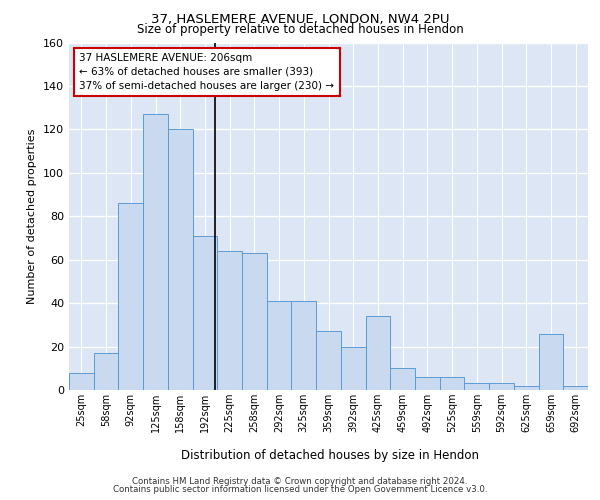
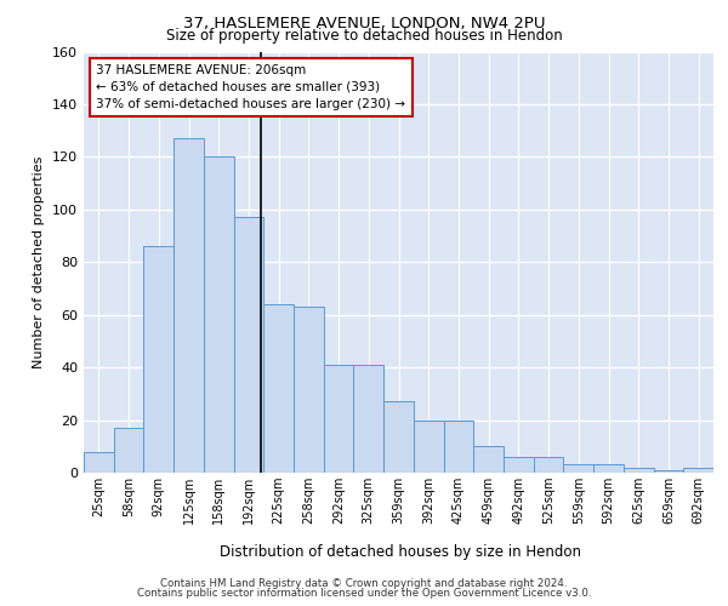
192sqm: 71 -> 97
425sqm: 34 -> 20
659sqm: 26 -> 1
